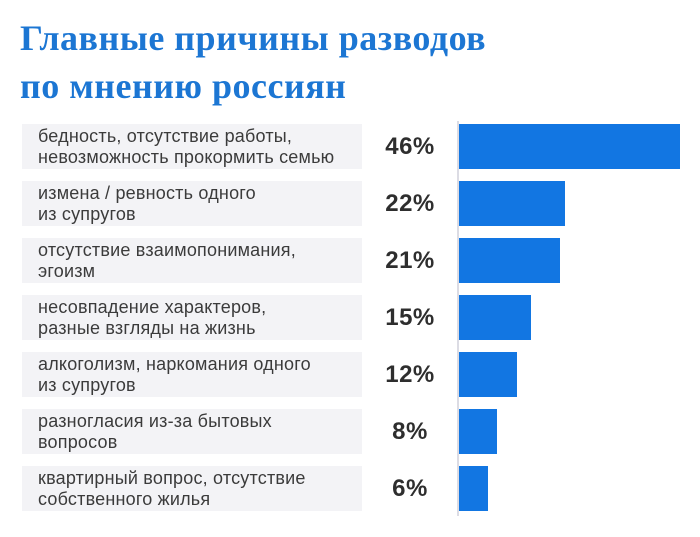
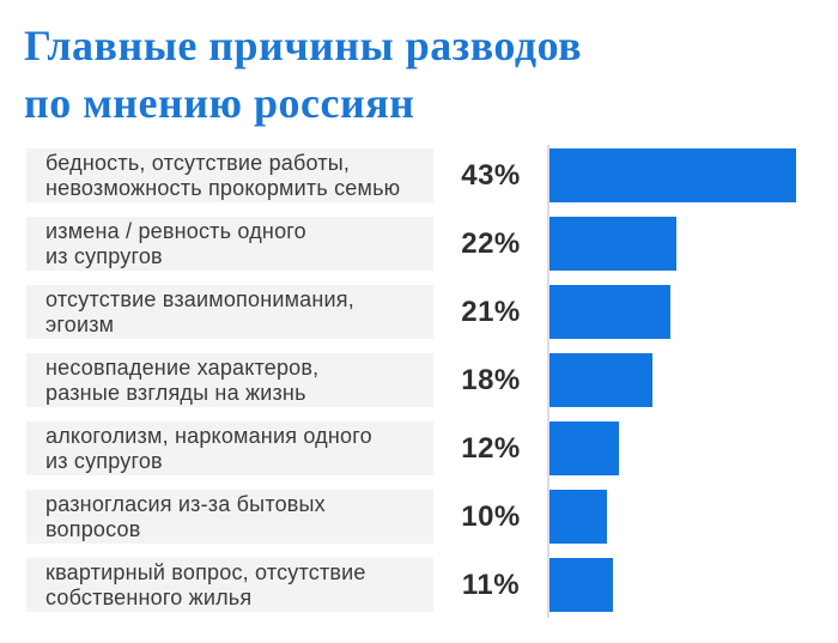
бедность, отсутствие работы, невозможность прокормить семью: 46% -> 43%
несовпадение характеров, разные взгляды на жизнь: 15% -> 18%
разногласия из-за бытовых вопросов: 8% -> 10%
квартирный вопрос, отсутствие собственного жилья: 6% -> 11%
